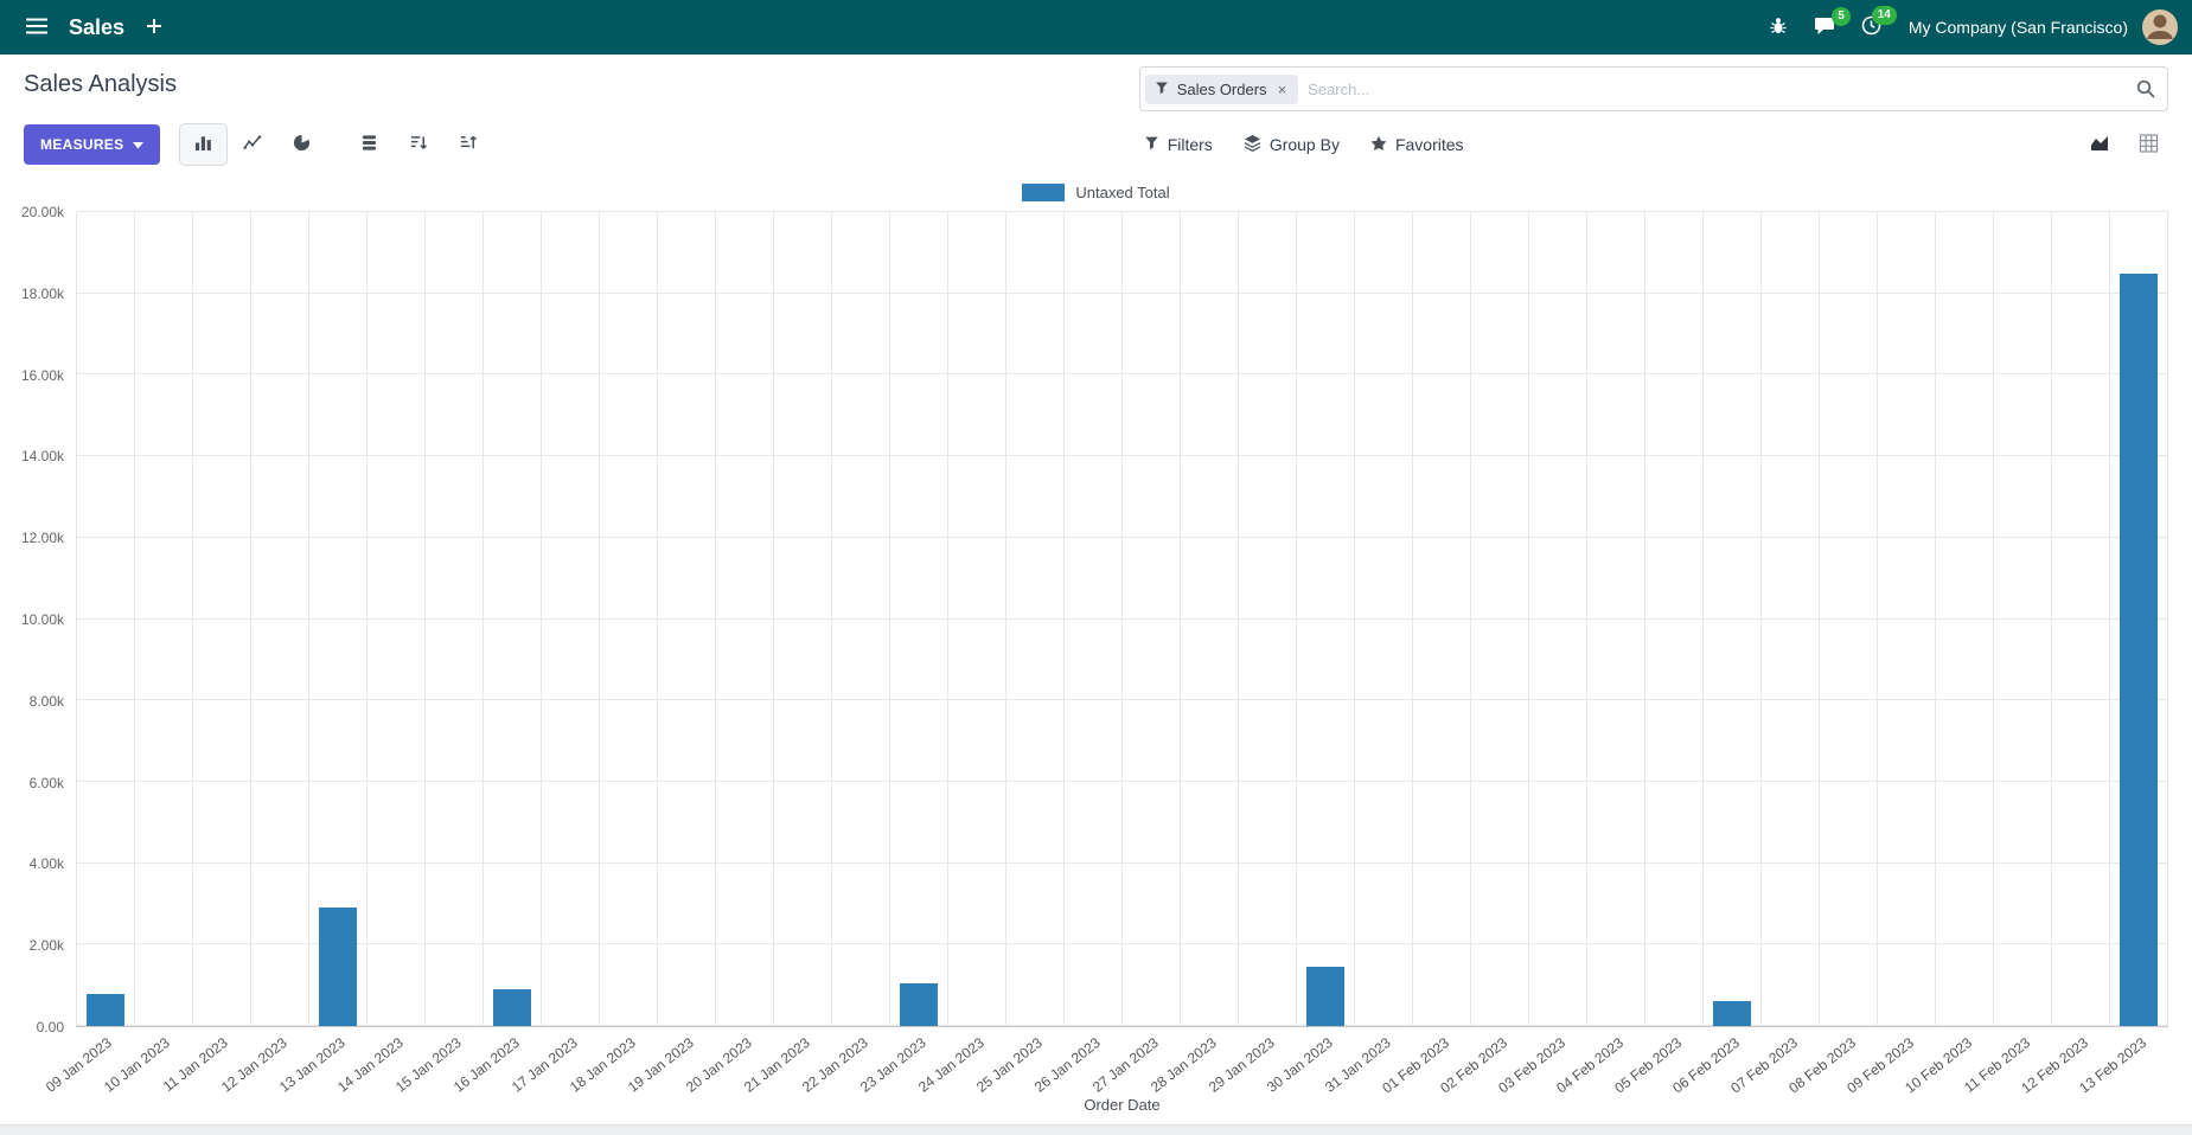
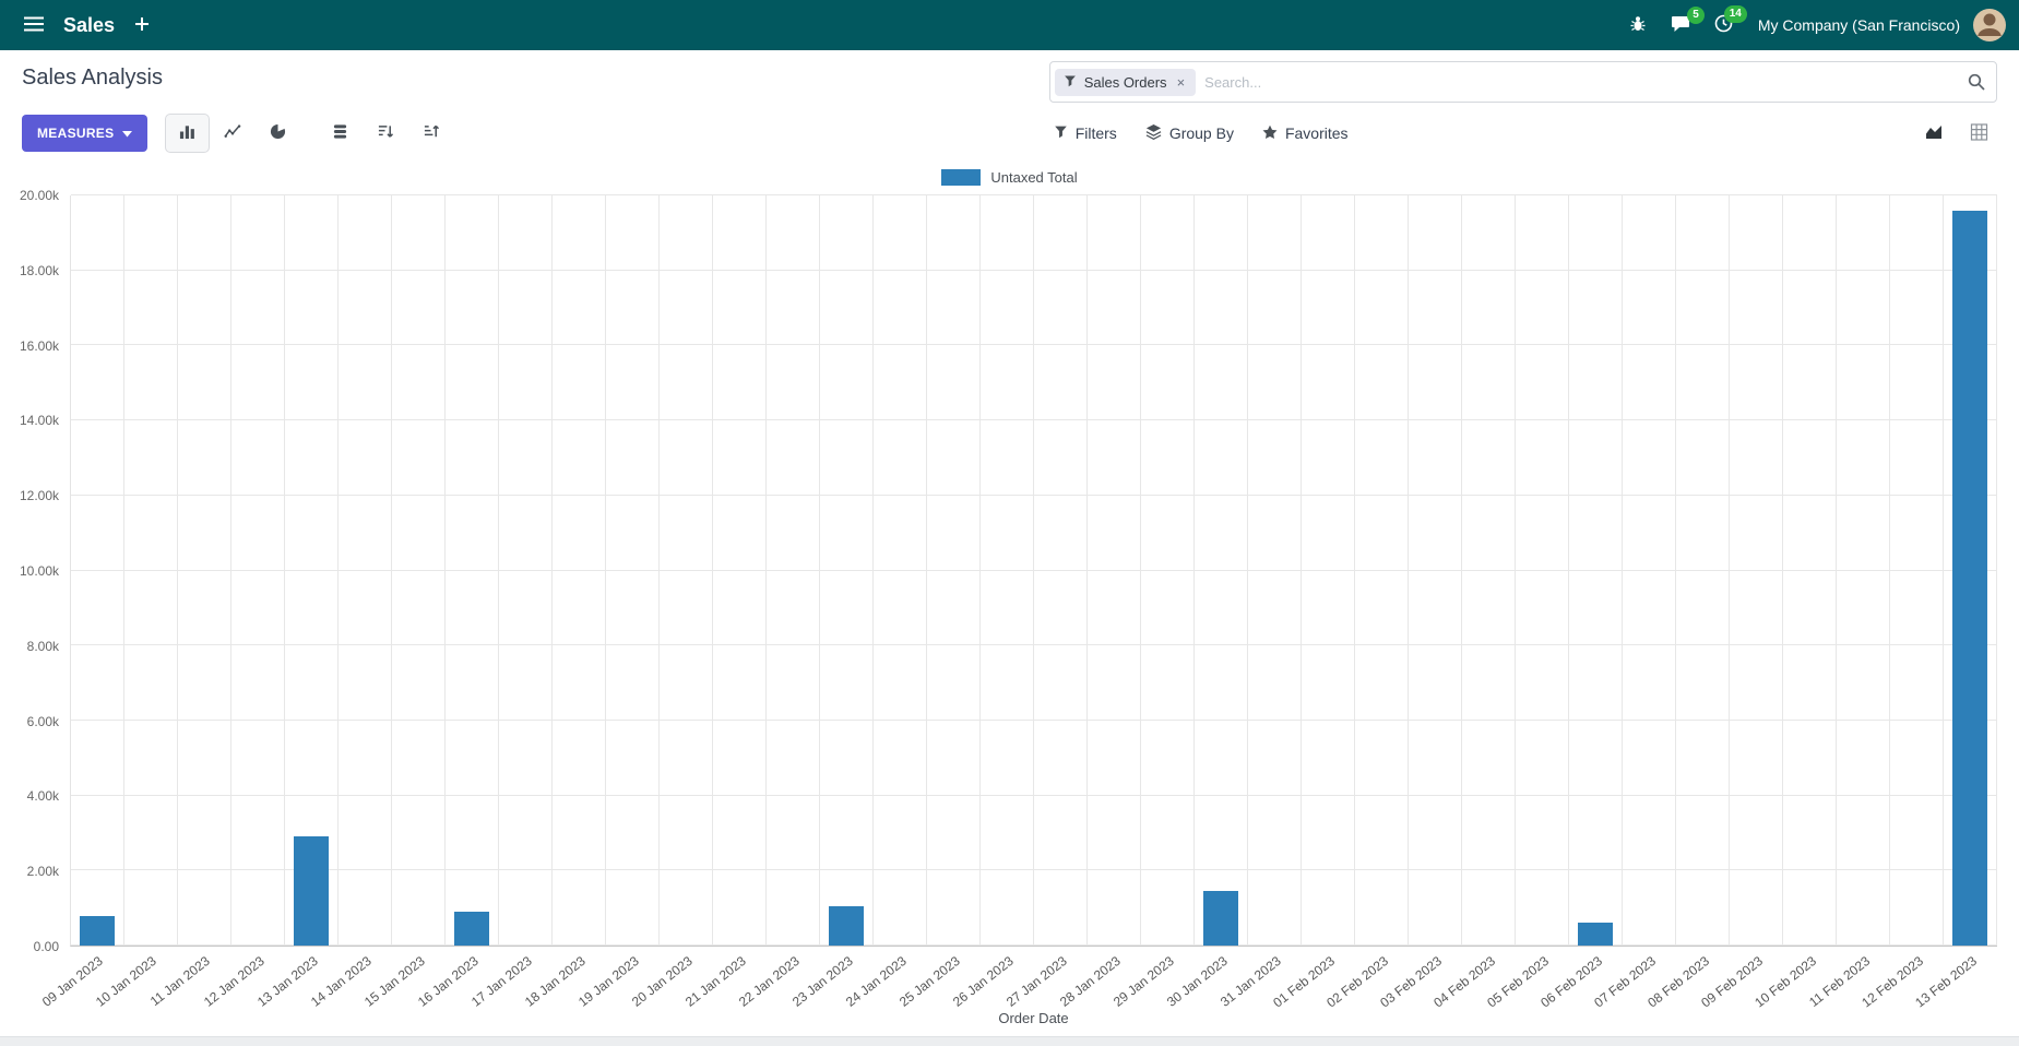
13 Feb 2023: 18.5k -> 19.6k
